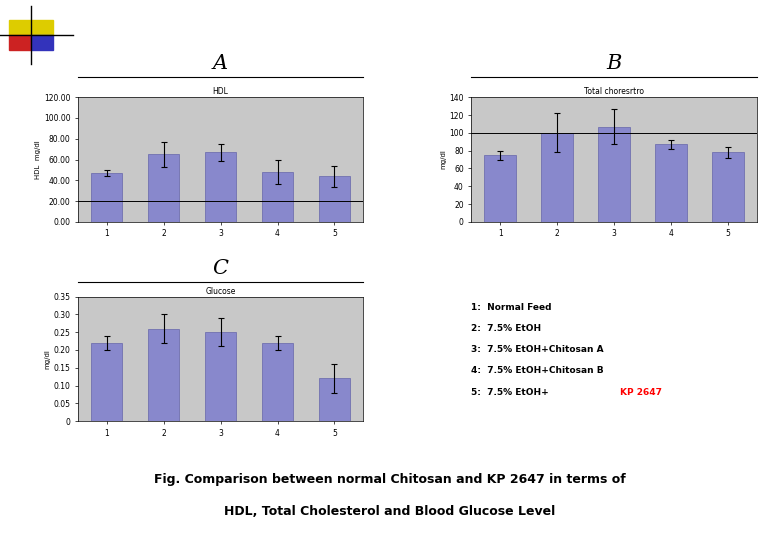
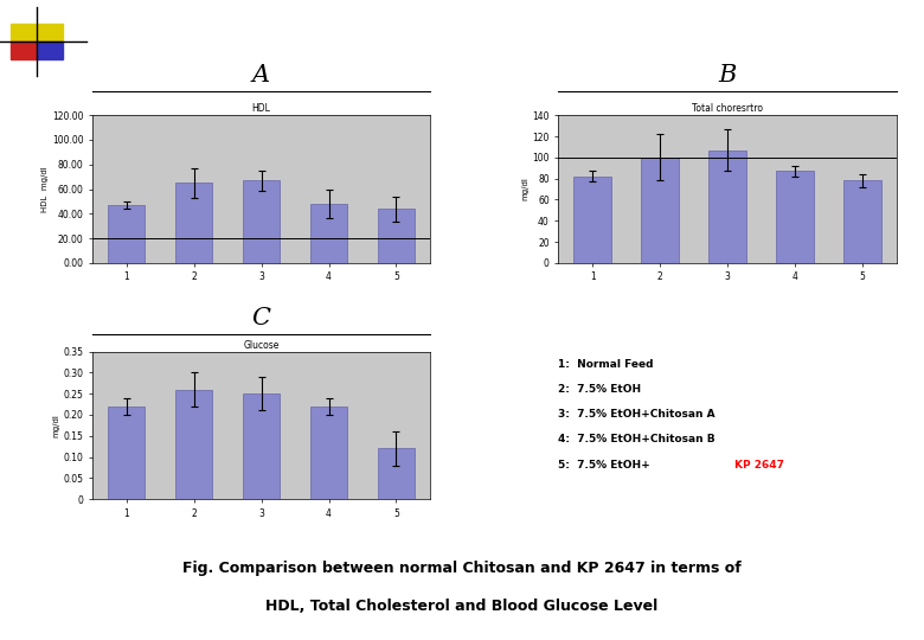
Total choresrtro/1: 75 -> 82
